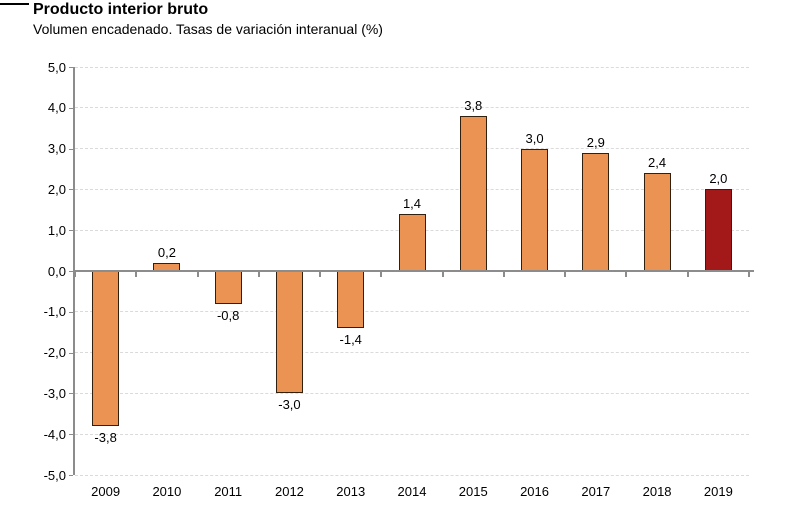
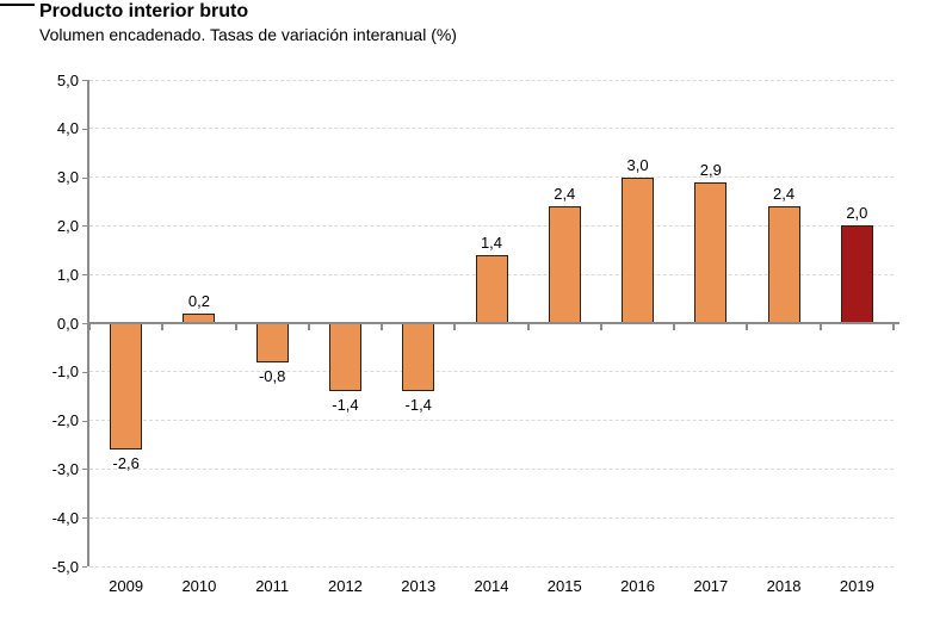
2009: -3,8 -> -2,6
2012: -3,0 -> -1,4
2015: 3,8 -> 2,4
